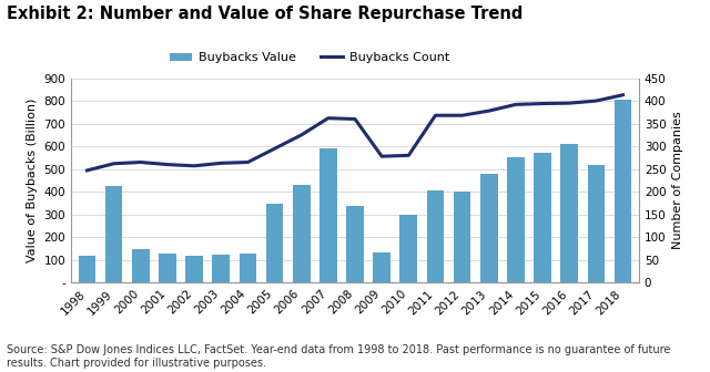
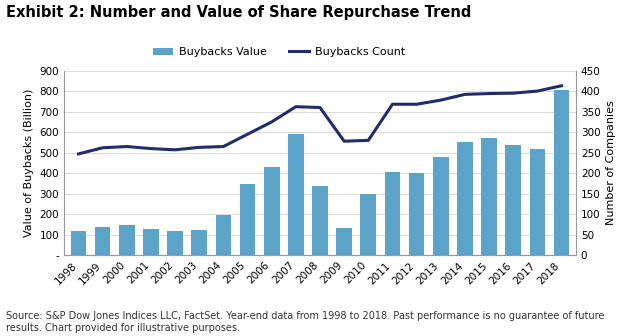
Buybacks Value/1999: 425 -> 137
Buybacks Value/2004: 130 -> 197
Buybacks Value/2016: 610 -> 536
